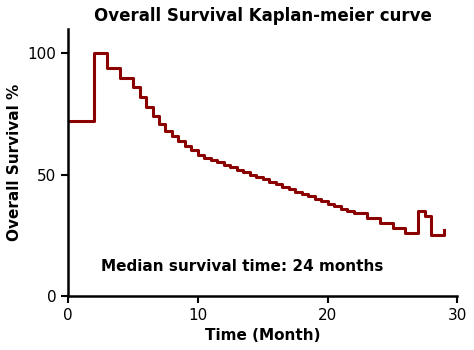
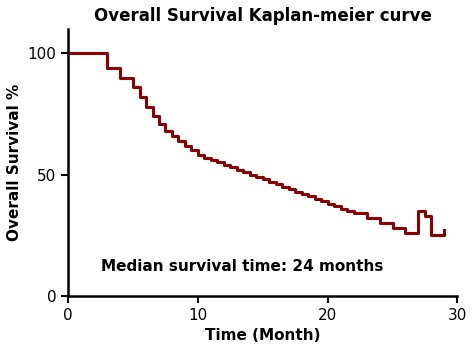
0: 72 -> 100
